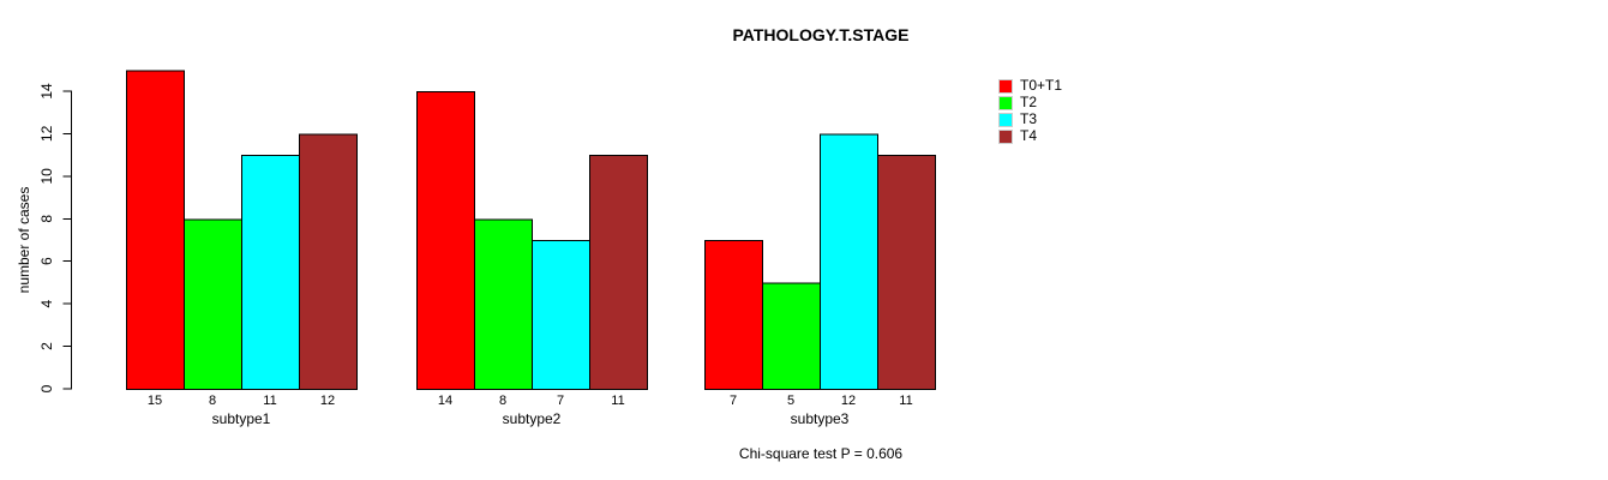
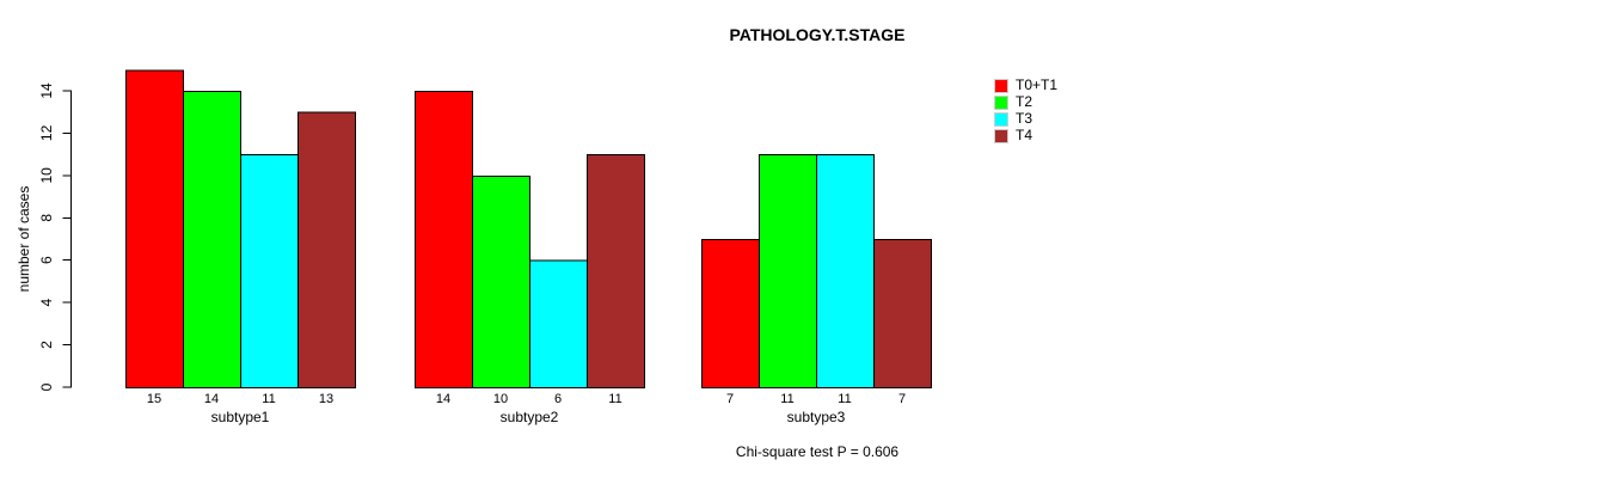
T2/subtype1: 8 -> 14
T4/subtype1: 12 -> 13
T2/subtype2: 8 -> 10
T3/subtype2: 7 -> 6
T2/subtype3: 5 -> 11
T3/subtype3: 12 -> 11
T4/subtype3: 11 -> 7
